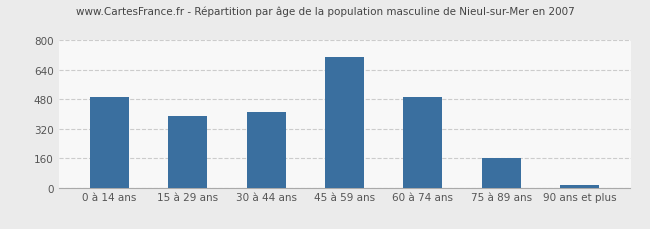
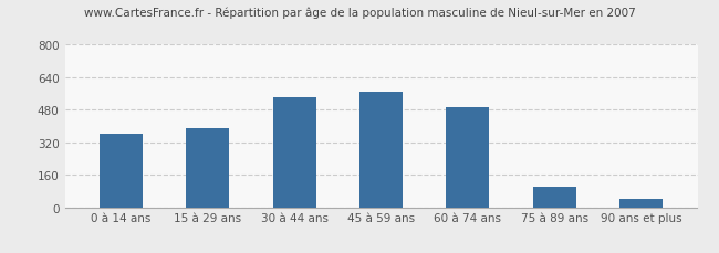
0 à 14 ans: 490 -> 360
30 à 44 ans: 410 -> 540
45 à 59 ans: 710 -> 570
75 à 89 ans: 160 -> 100
90 ans et plus: 10 -> 40
